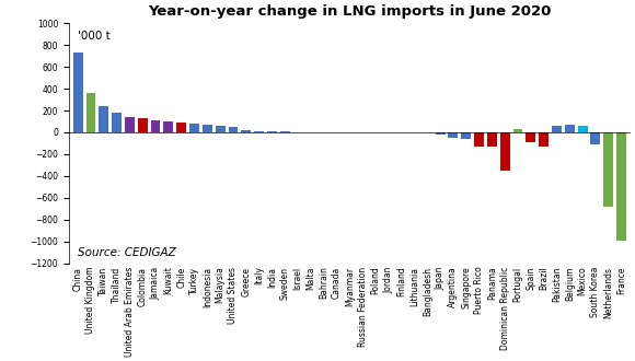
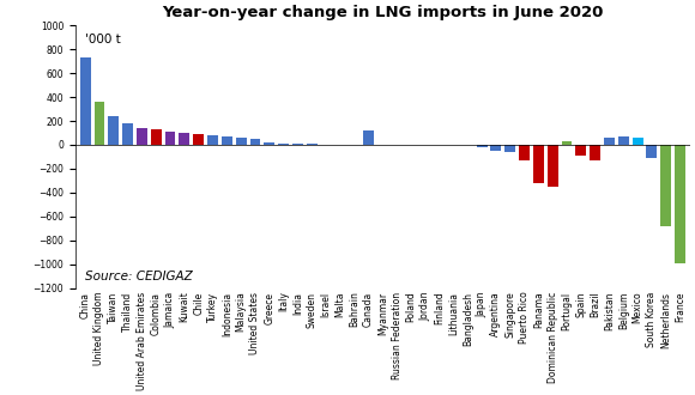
Canada: 0 -> 120
Panama: -130 -> -320
